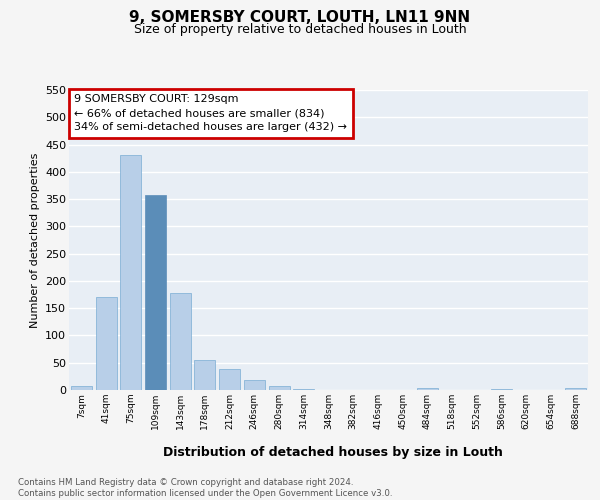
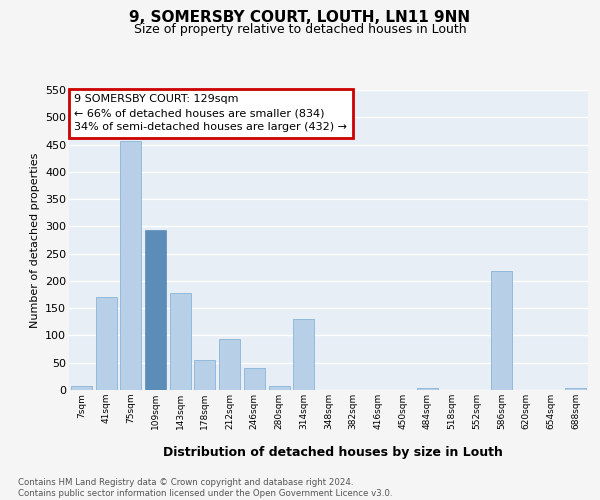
75sqm: 430 -> 456
109sqm: 357 -> 294
212sqm: 38 -> 94
246sqm: 18 -> 40
314sqm: 2 -> 130
586sqm: 2 -> 218
